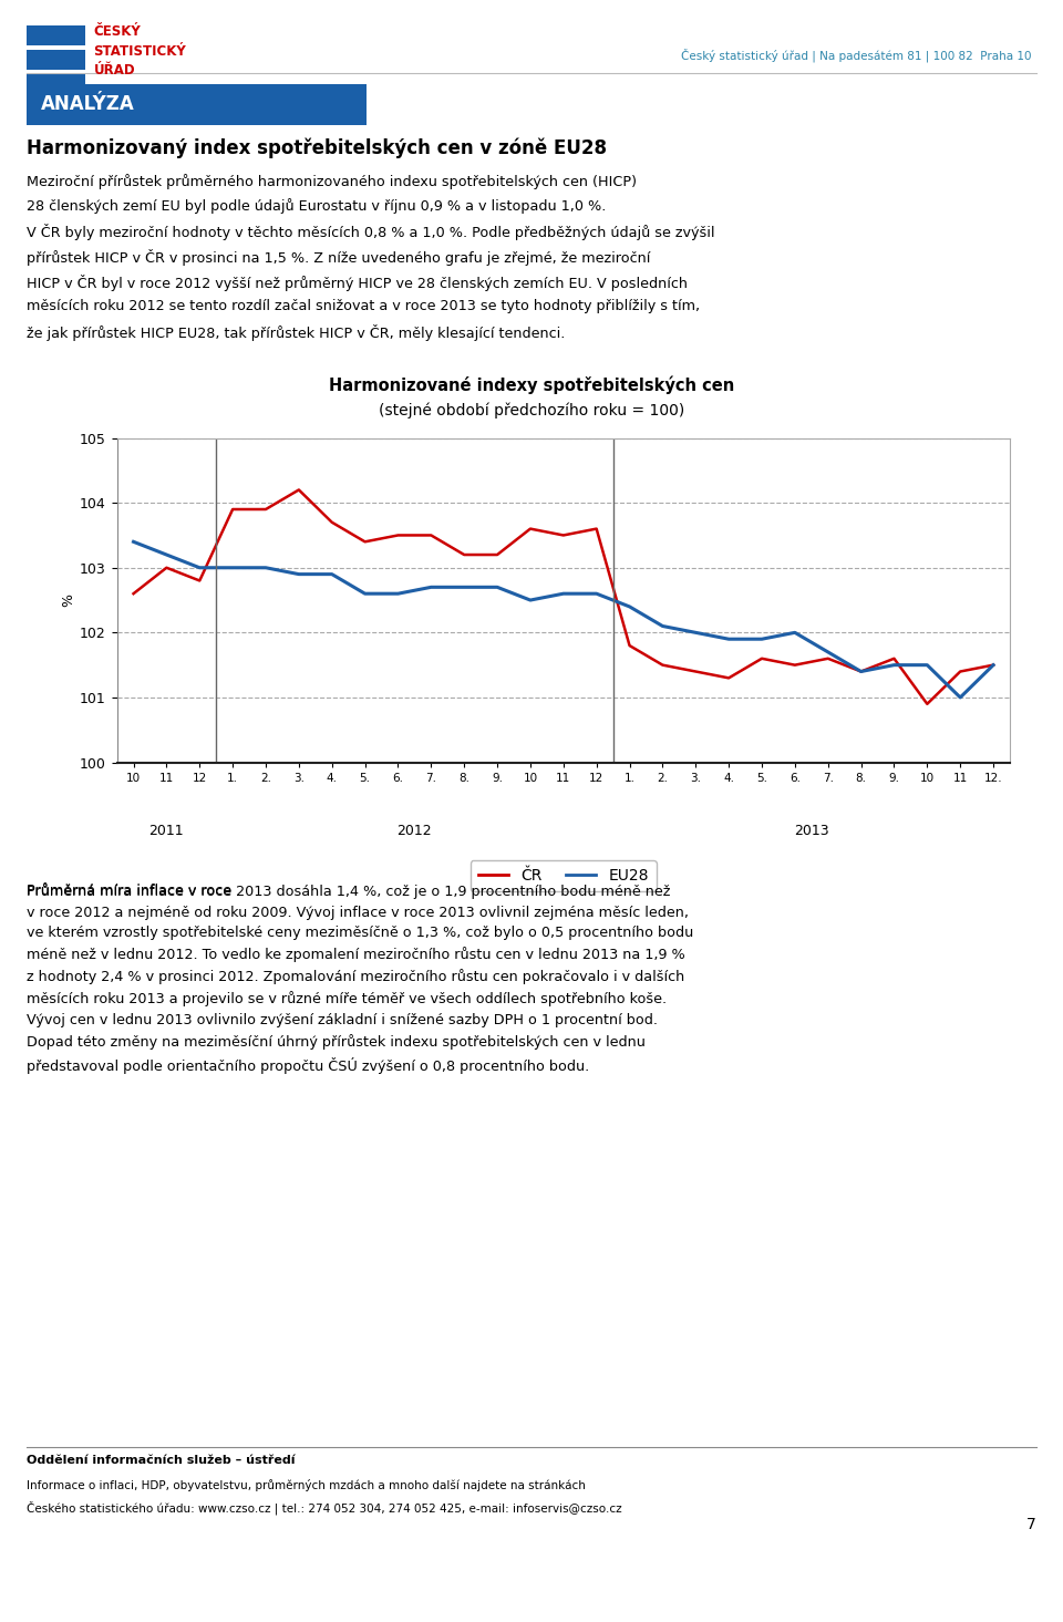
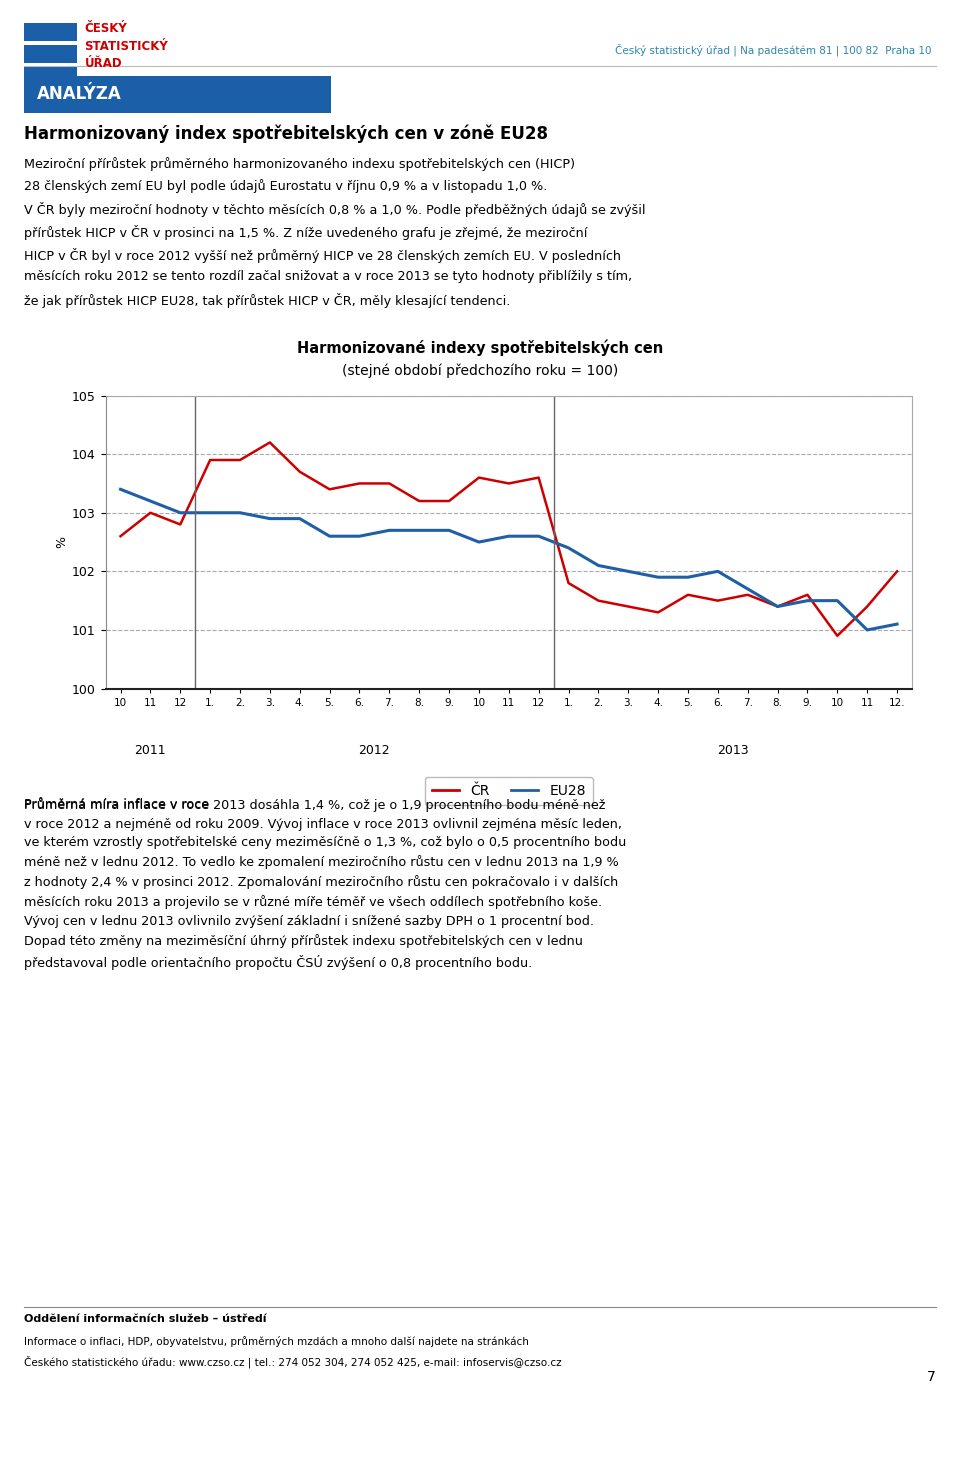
ČR/12.: 101.5 -> 102.0
EU28/12.: 101.5 -> 101.1
